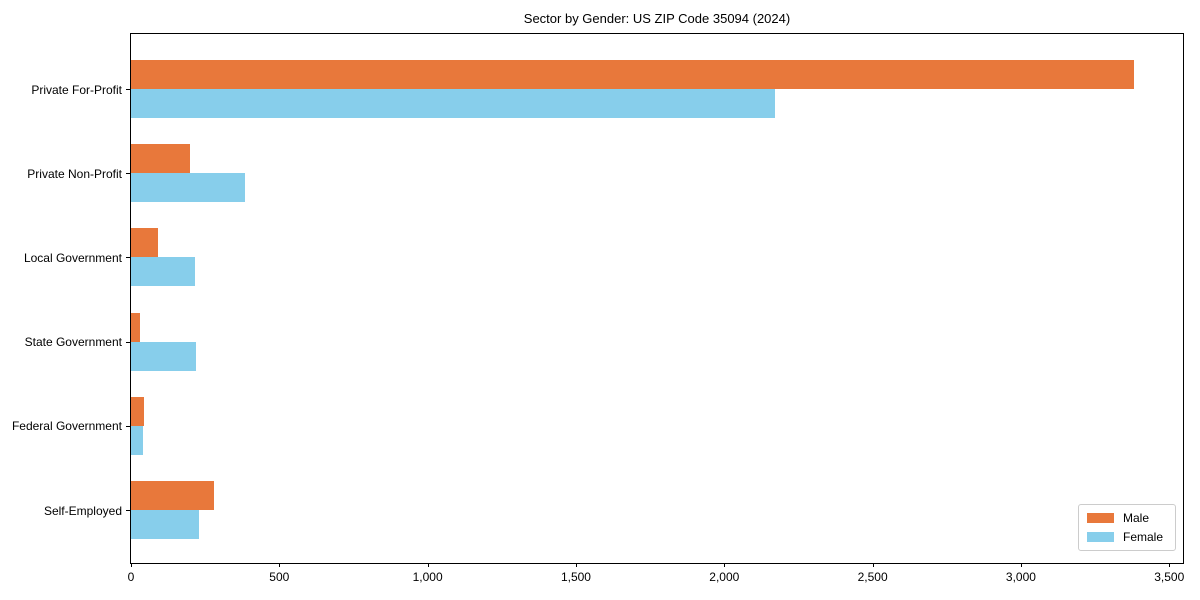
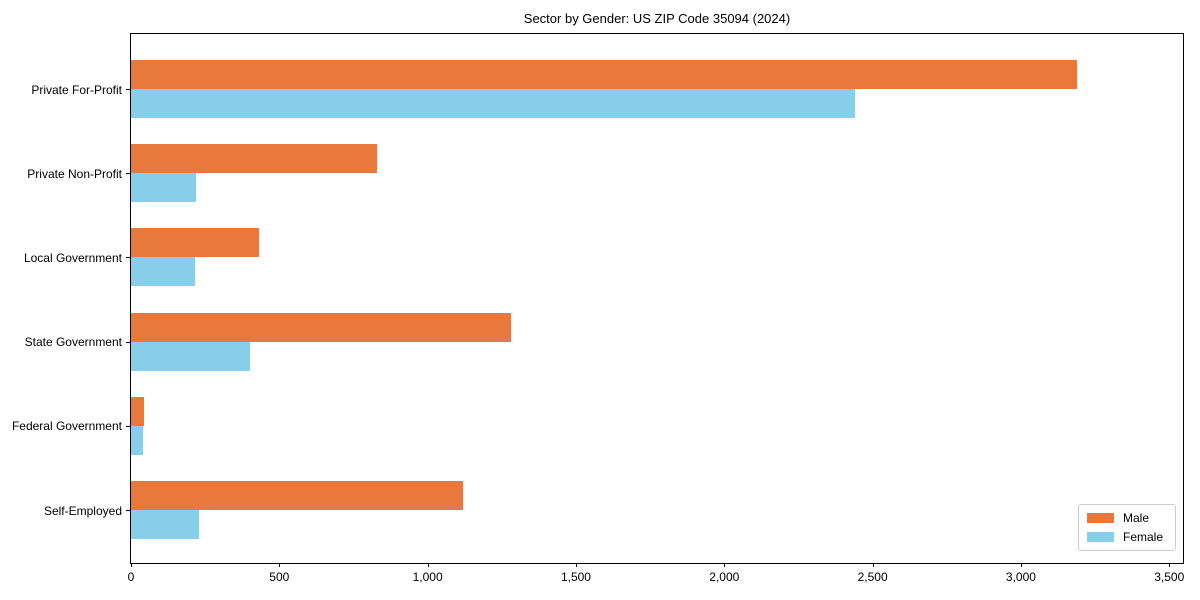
Male/Private For-Profit: 3380 -> 3190
Female/Private For-Profit: 2170 -> 2440
Male/Private Non-Profit: 200 -> 830
Female/Private Non-Profit: 380 -> 220
Male/Local Government: 90 -> 430
Male/State Government: 30 -> 1280
Female/State Government: 220 -> 400
Male/Self-Employed: 280 -> 1120
